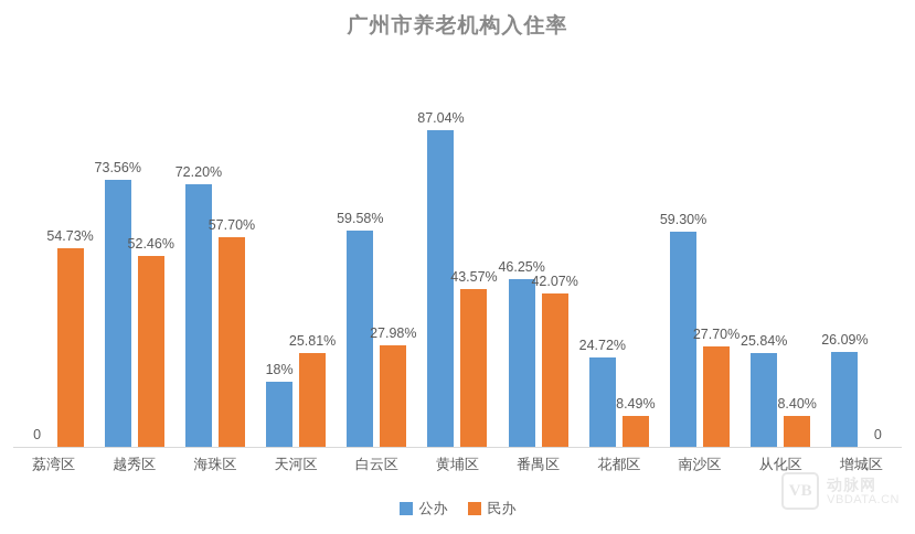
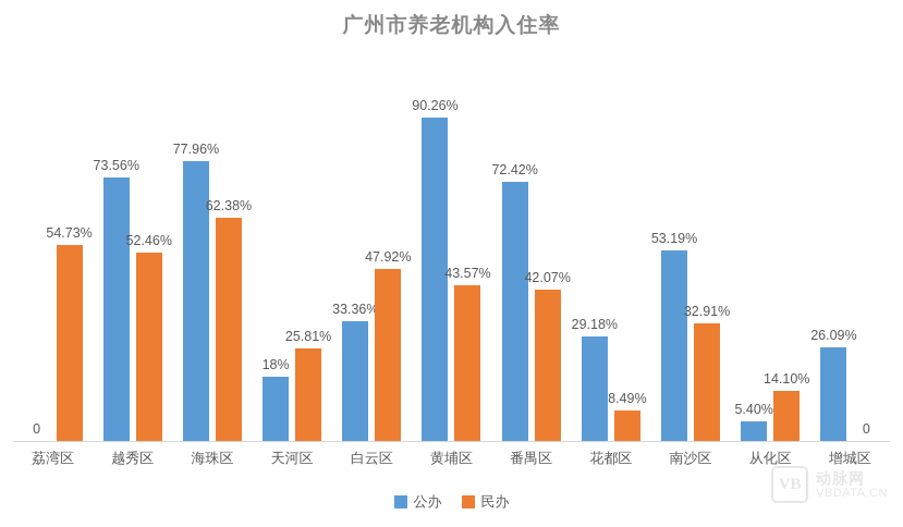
公办/海珠区: 72.20% -> 77.96%
民办/海珠区: 57.70% -> 62.38%
公办/白云区: 59.58% -> 33.36%
民办/白云区: 27.98% -> 47.92%
公办/黄埔区: 87.04% -> 90.26%
公办/番禺区: 46.25% -> 72.42%
公办/花都区: 24.72% -> 29.18%
公办/南沙区: 59.30% -> 53.19%
民办/南沙区: 27.70% -> 32.91%
公办/从化区: 25.84% -> 5.40%
民办/从化区: 8.40% -> 14.10%
